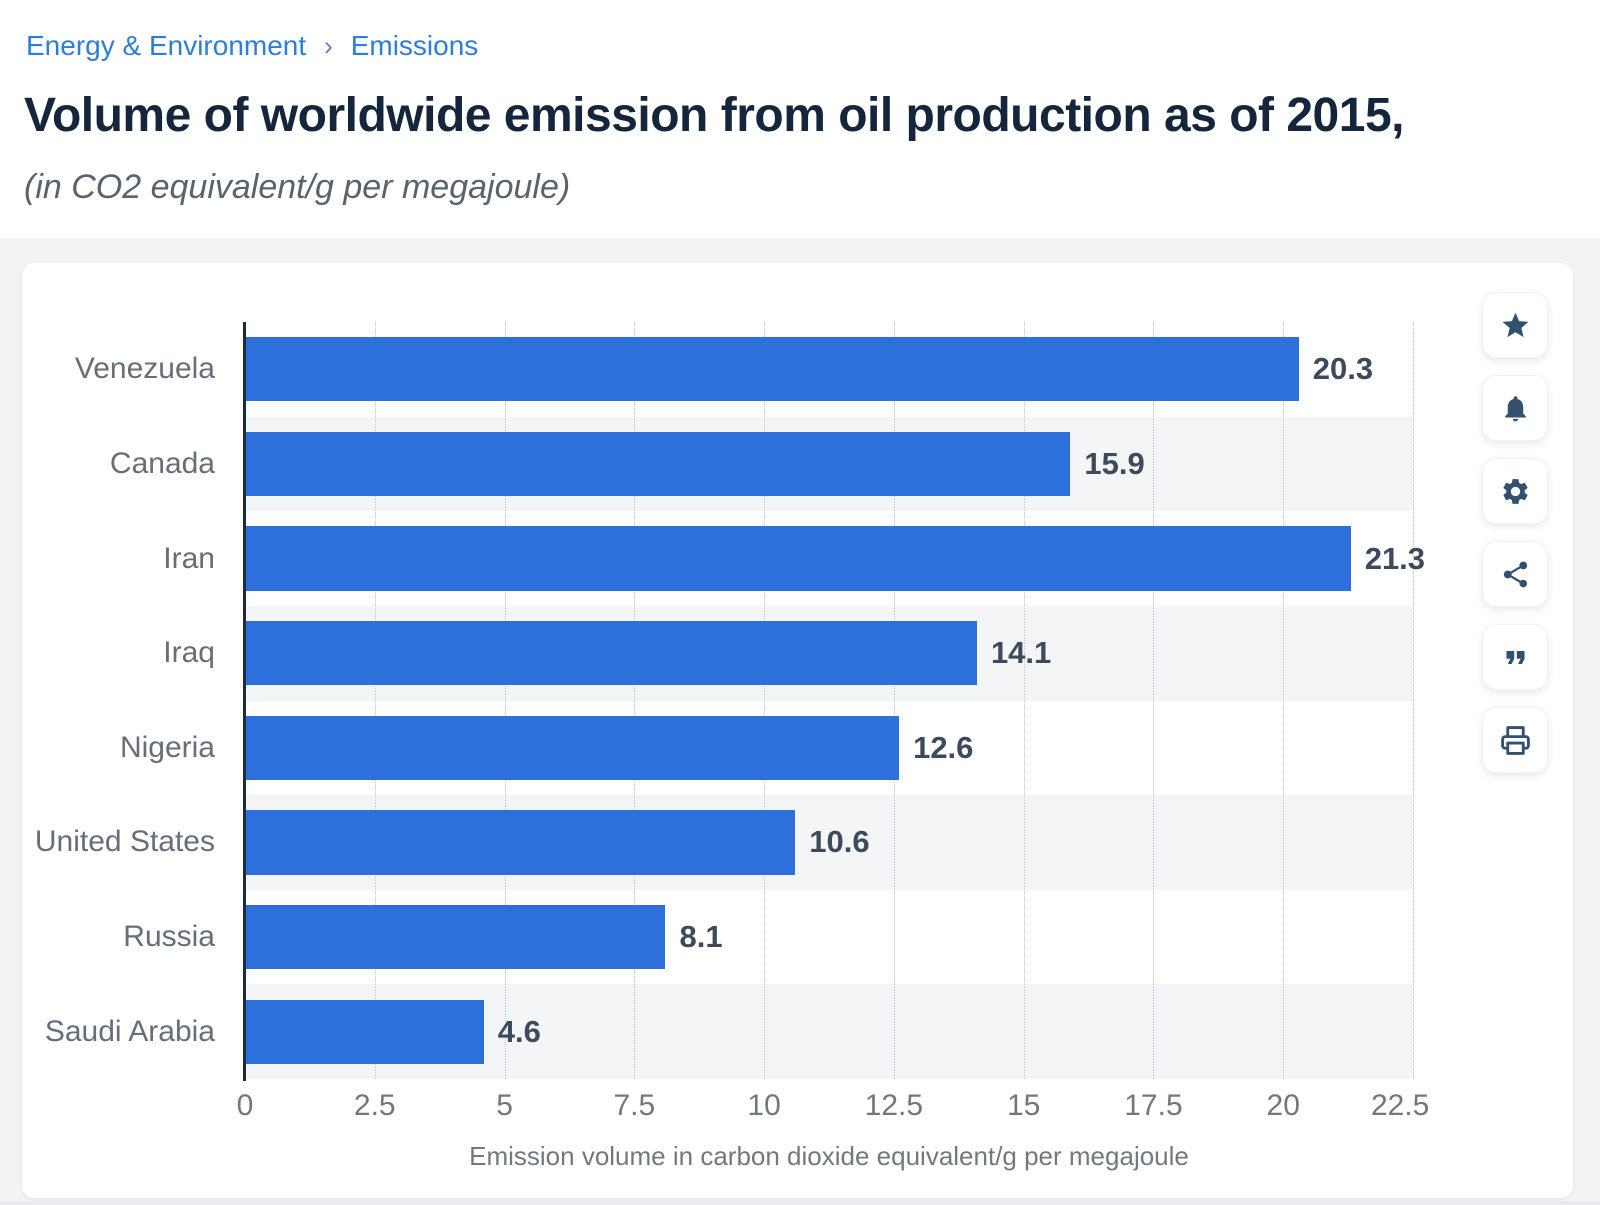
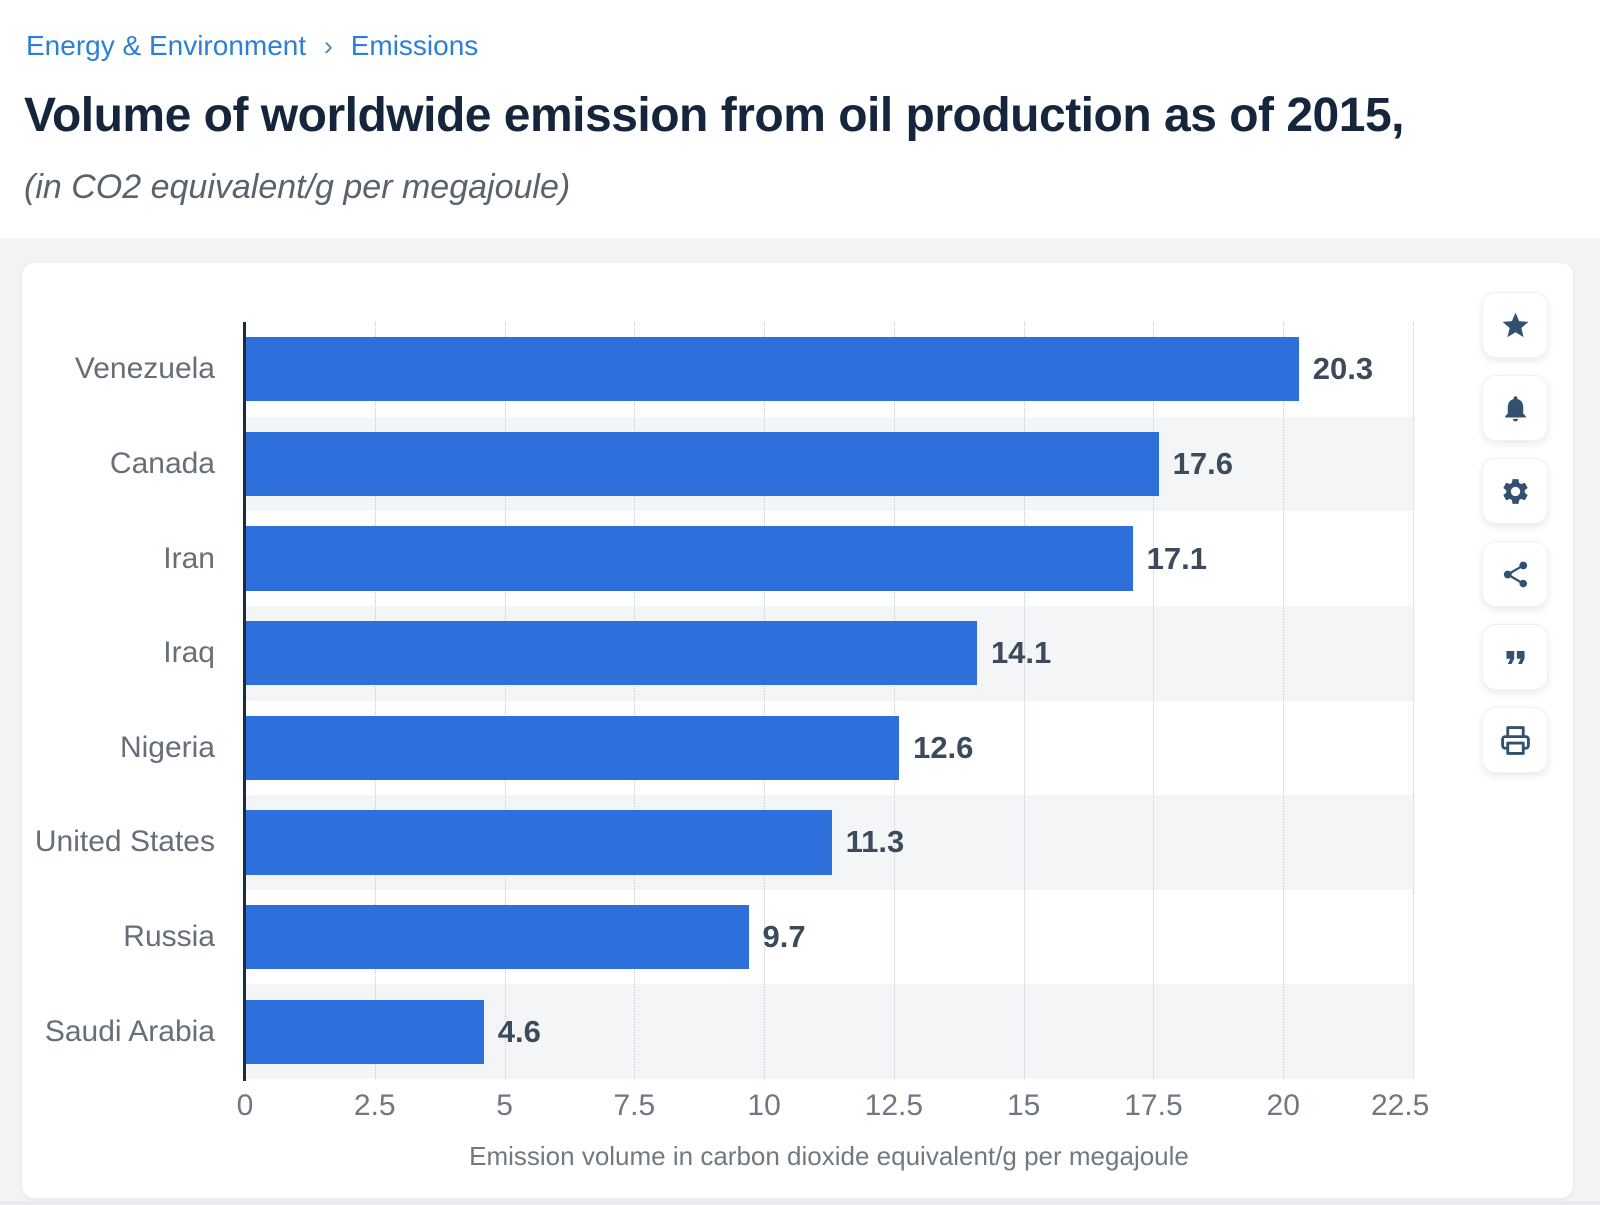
Canada: 15.9 -> 17.6
Iran: 21.3 -> 17.1
United States: 10.6 -> 11.3
Russia: 8.1 -> 9.7
